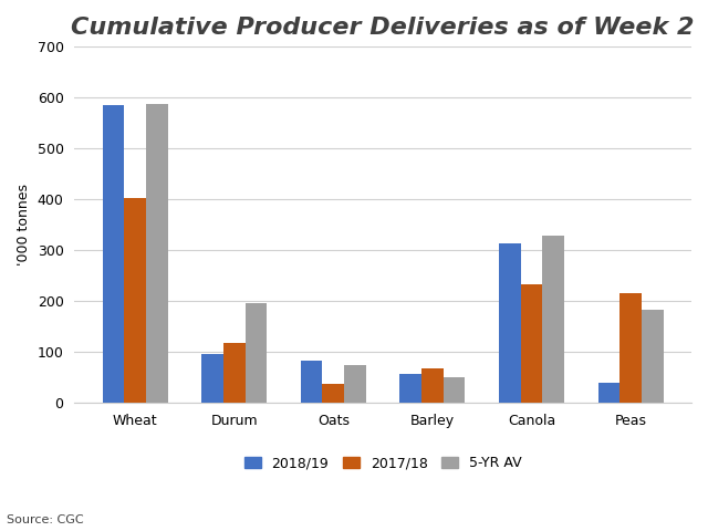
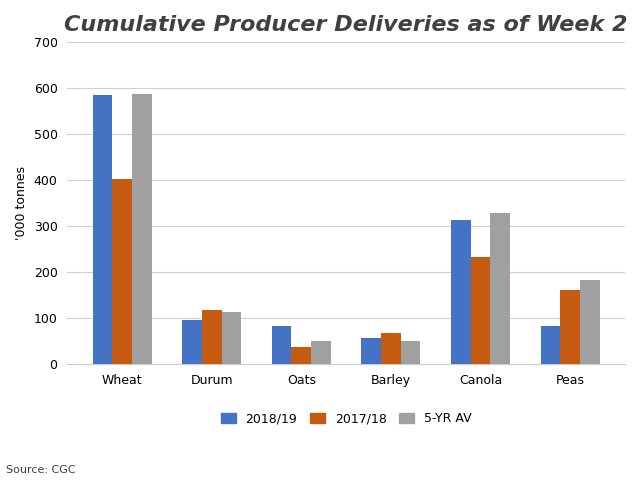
5-YR AV/Durum: 195 -> 114
5-YR AV/Oats: 75 -> 50
2018/19/Peas: 40 -> 82
2017/18/Peas: 215 -> 161
